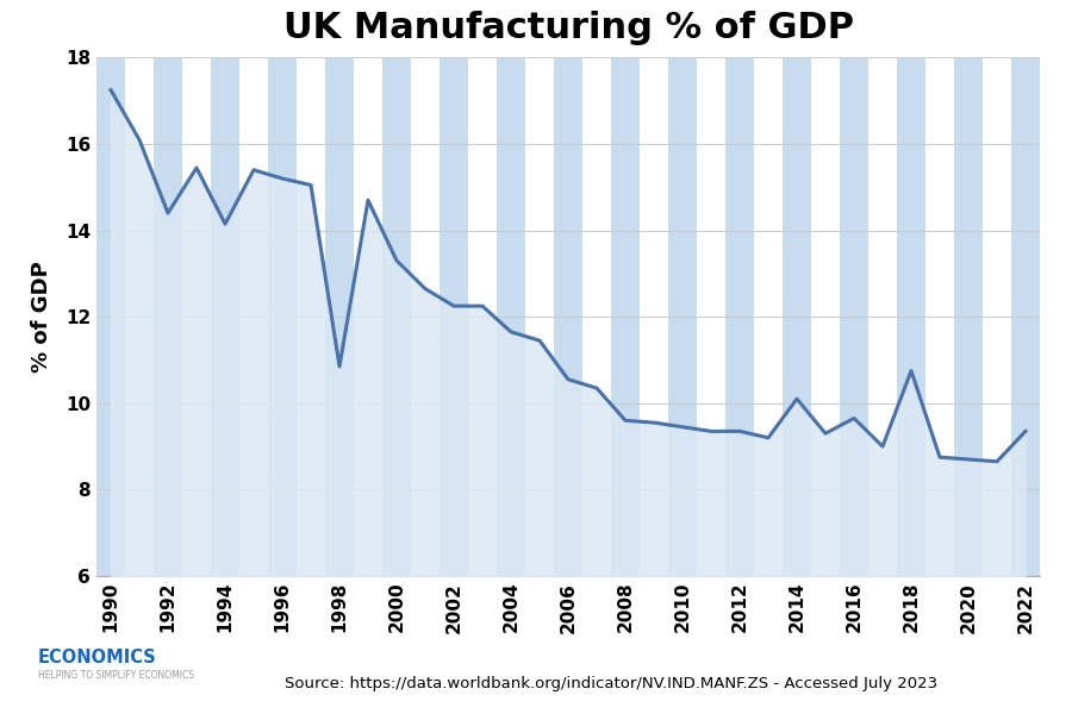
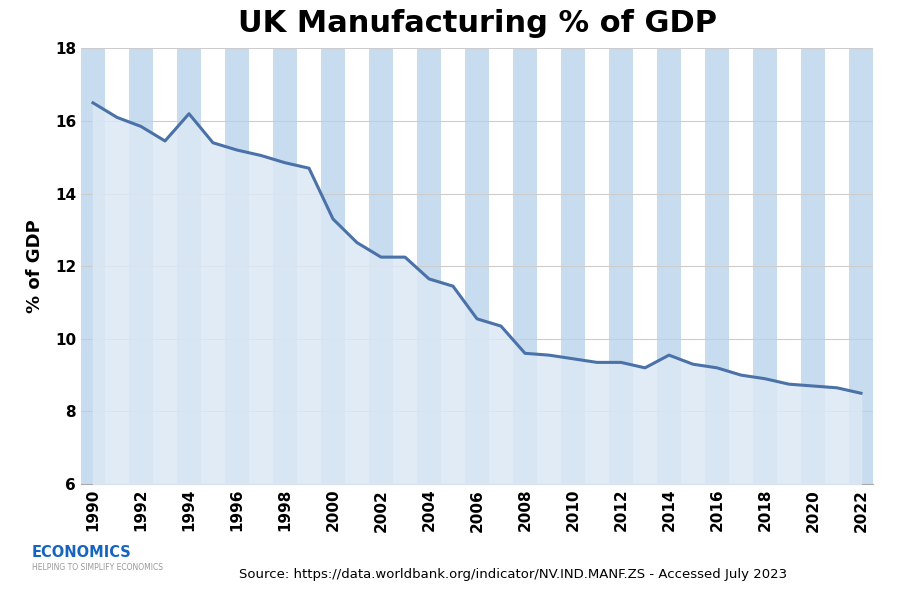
1990: 17.25 -> 16.50
1992: 14.40 -> 15.85
1994: 14.15 -> 16.20
1998: 10.85 -> 14.85
2014: 10.10 -> 9.55
2016: 9.65 -> 9.20
2018: 10.75 -> 8.90
2022: 9.35 -> 8.50
